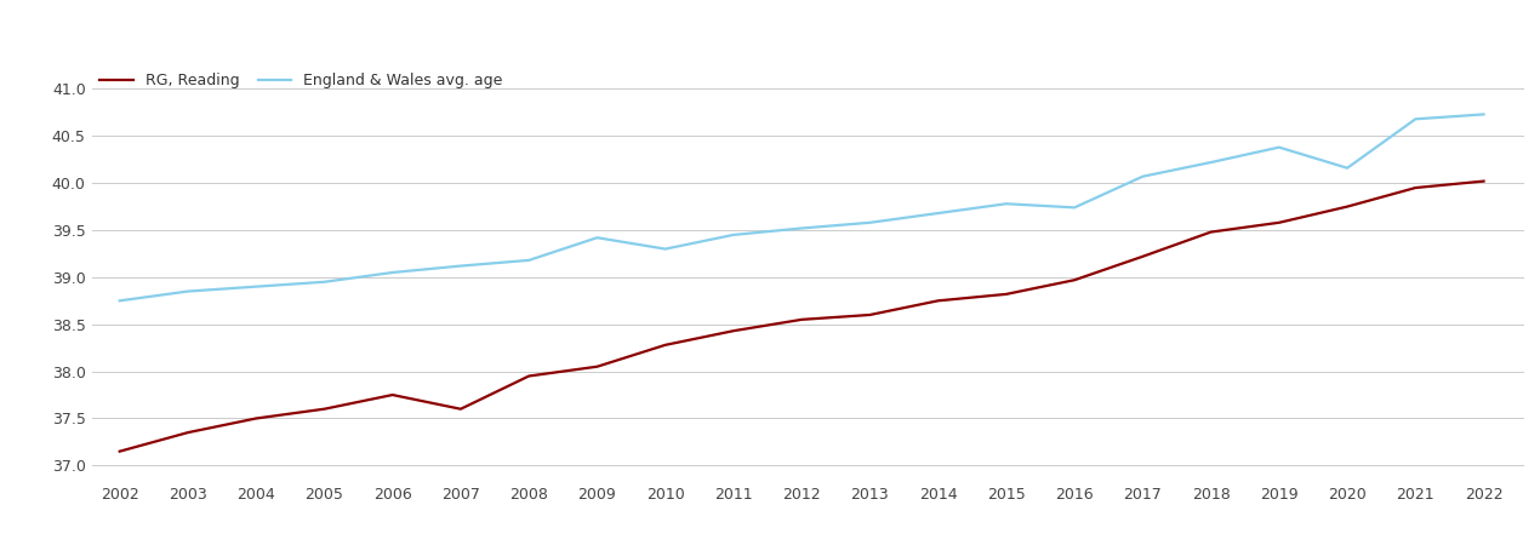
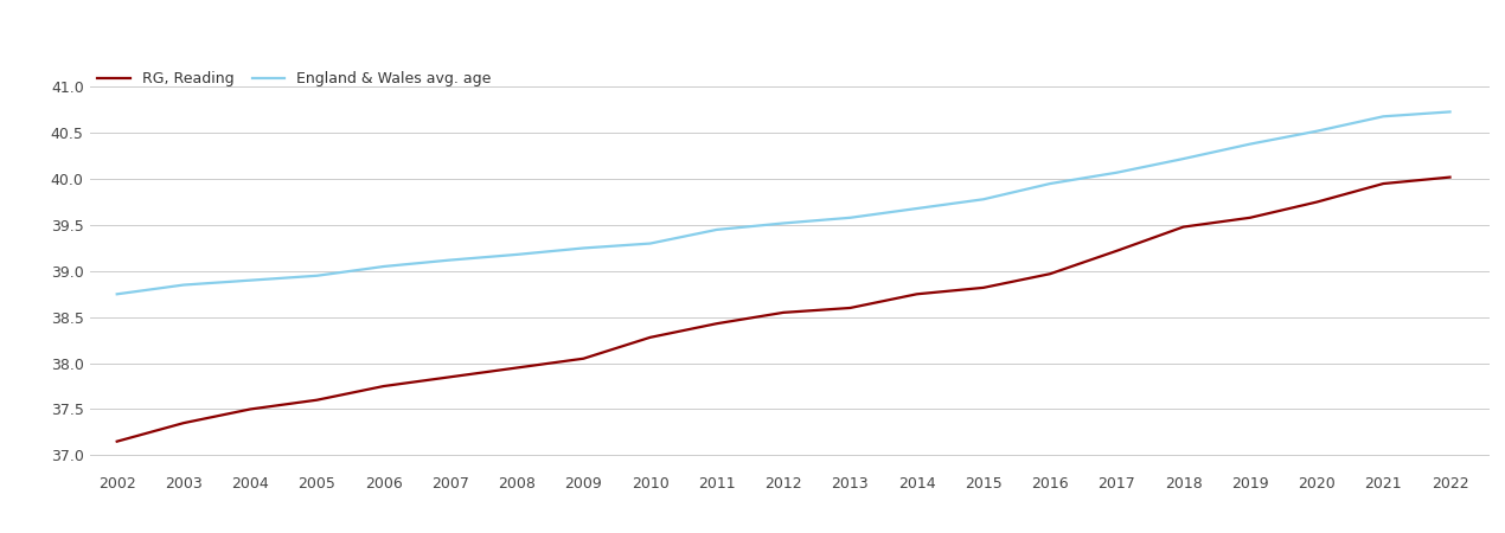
RG, Reading/2007: 37.60 -> 37.85
England & Wales avg. age/2009: 39.42 -> 39.25
England & Wales avg. age/2016: 39.74 -> 39.95
England & Wales avg. age/2020: 40.16 -> 40.52
